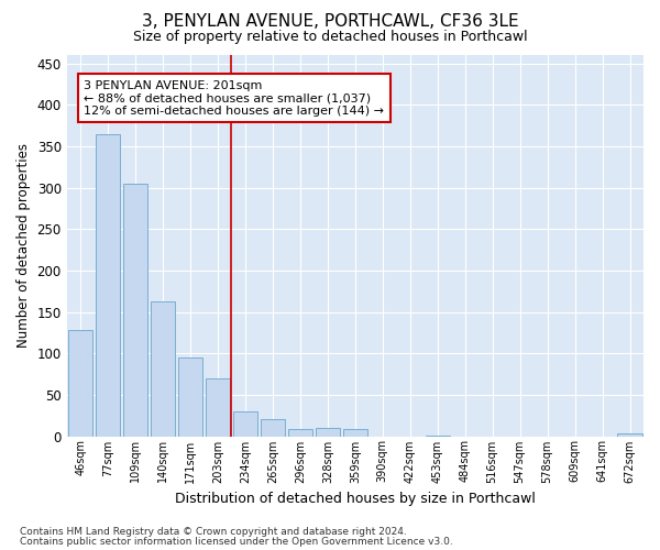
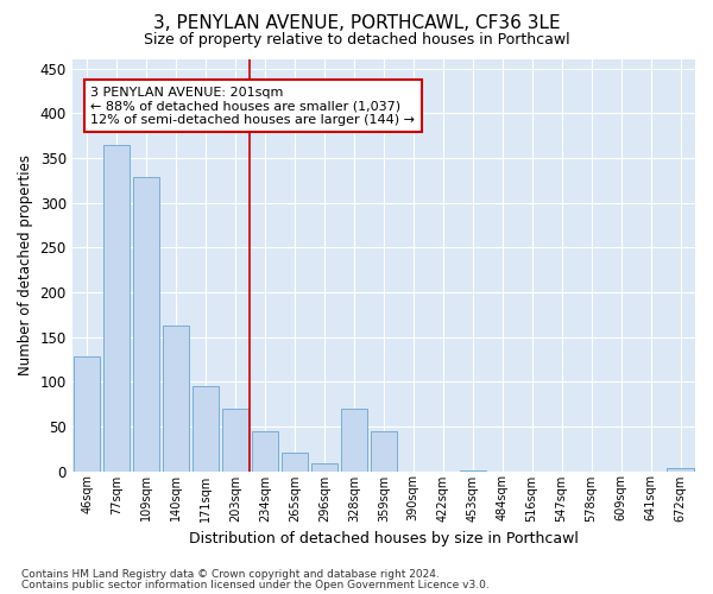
109sqm: 305 -> 328
234sqm: 30 -> 44
328sqm: 10 -> 70
359sqm: 8 -> 44
